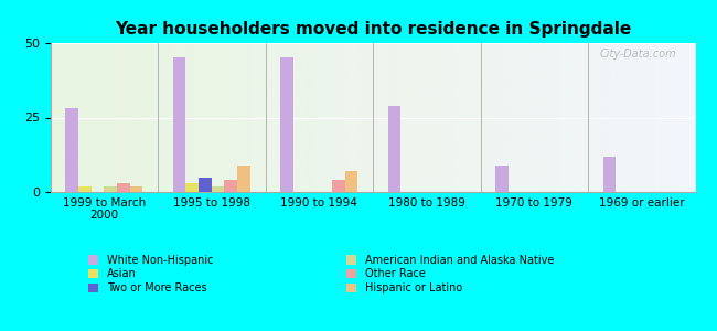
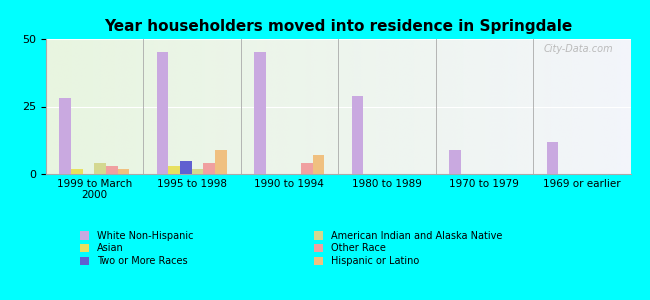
American Indian and Alaska Native/1999 to March 2000: 2 -> 4
